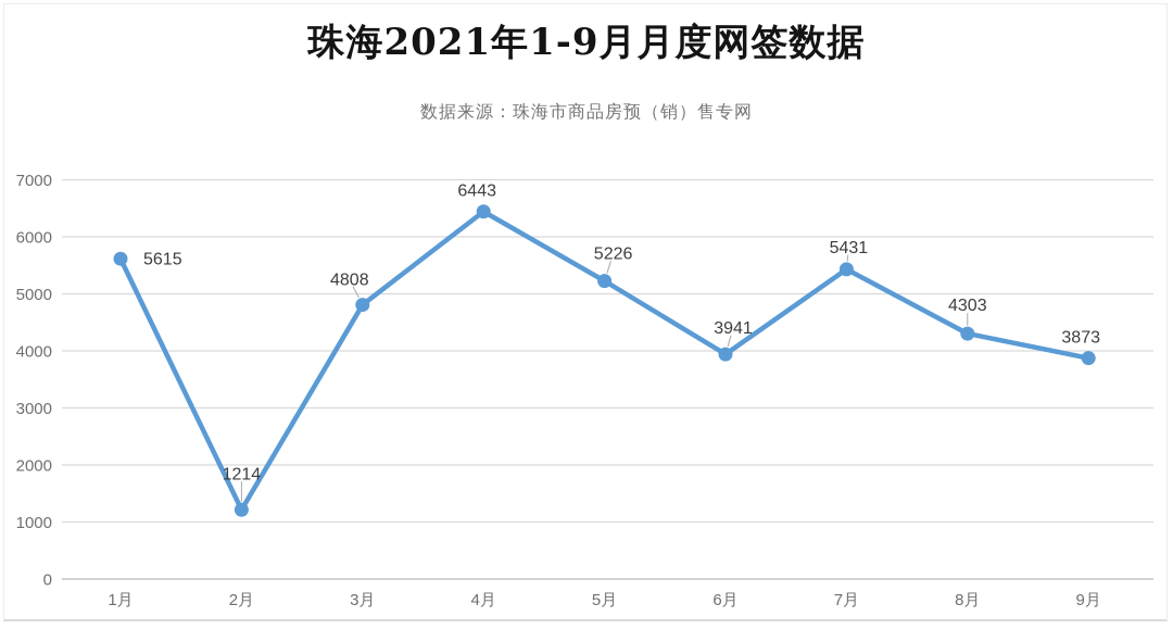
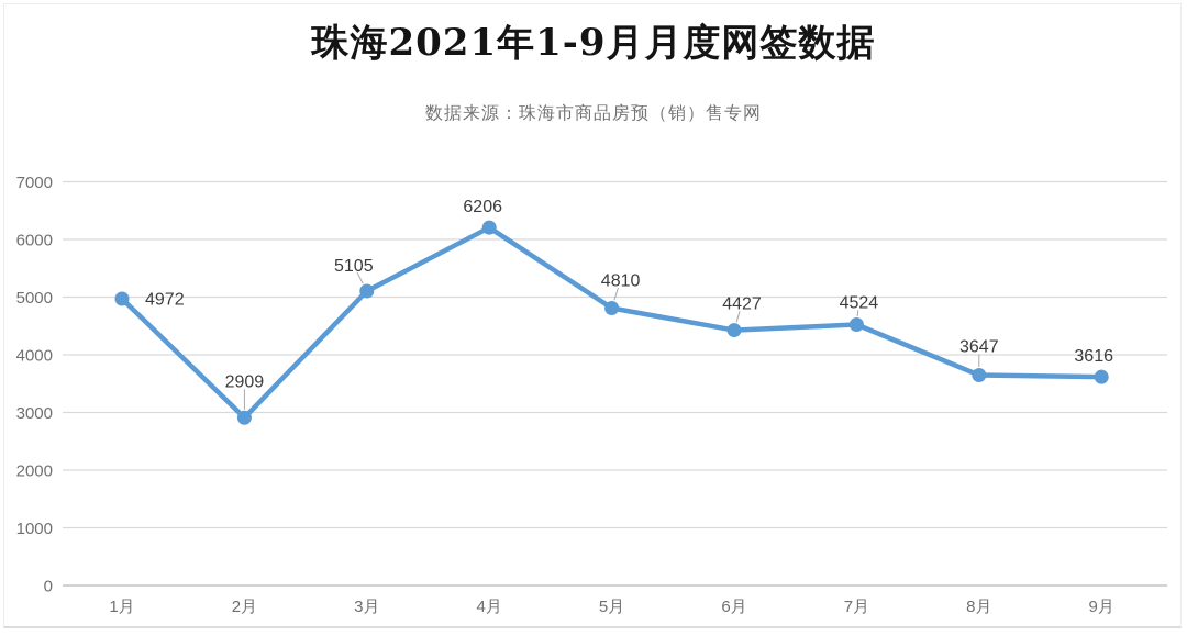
1月: 5615 -> 4972
2月: 1214 -> 2909
3月: 4808 -> 5105
4月: 6443 -> 6206
5月: 5226 -> 4810
6月: 3941 -> 4427
7月: 5431 -> 4524
8月: 4303 -> 3647
9月: 3873 -> 3616
